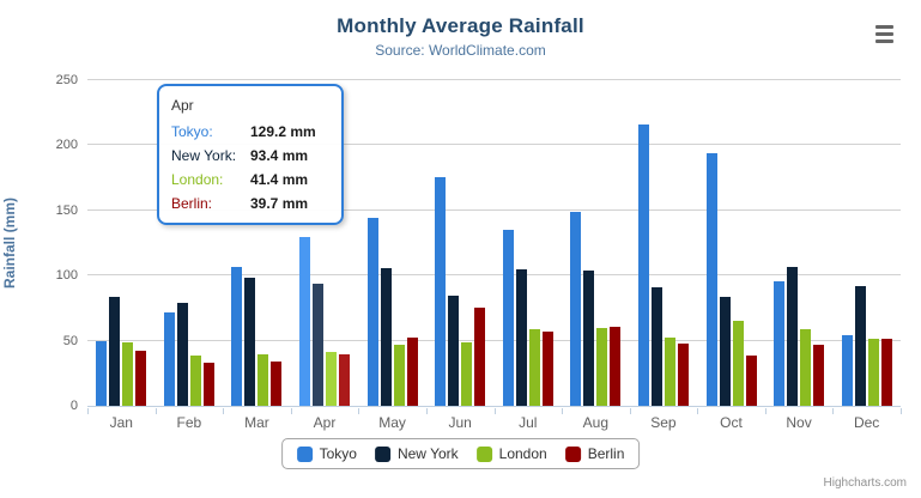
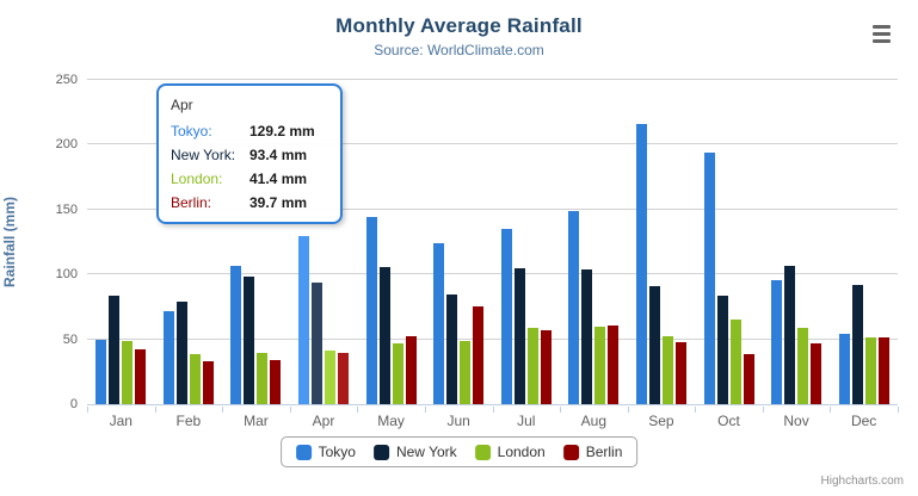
Tokyo/Jun: 176 -> 124
